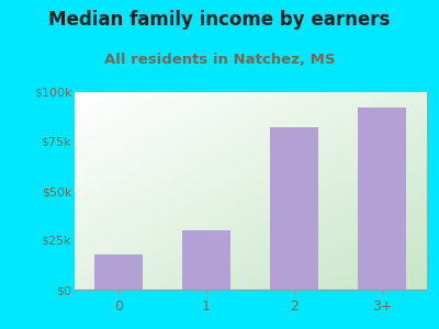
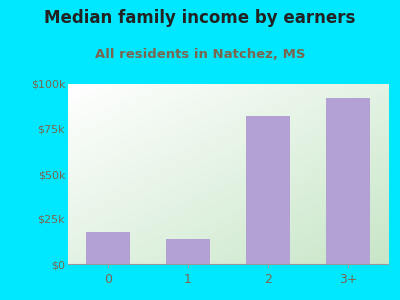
1: $30k -> $14k
